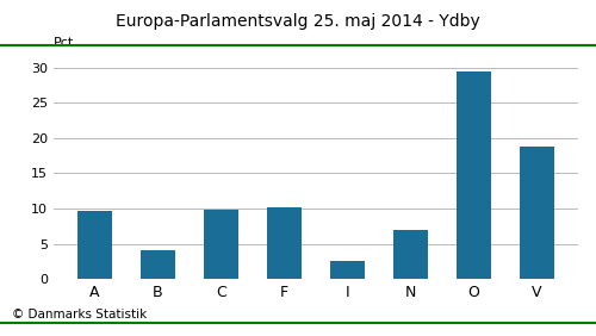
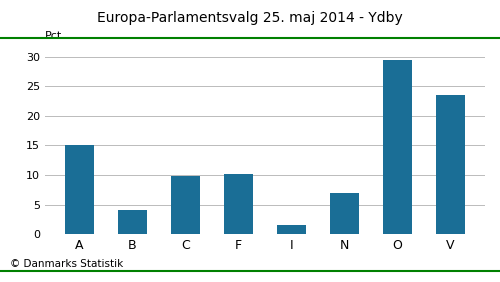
A: 9.6 -> 15.0
I: 2.6 -> 1.5
V: 18.8 -> 23.5
